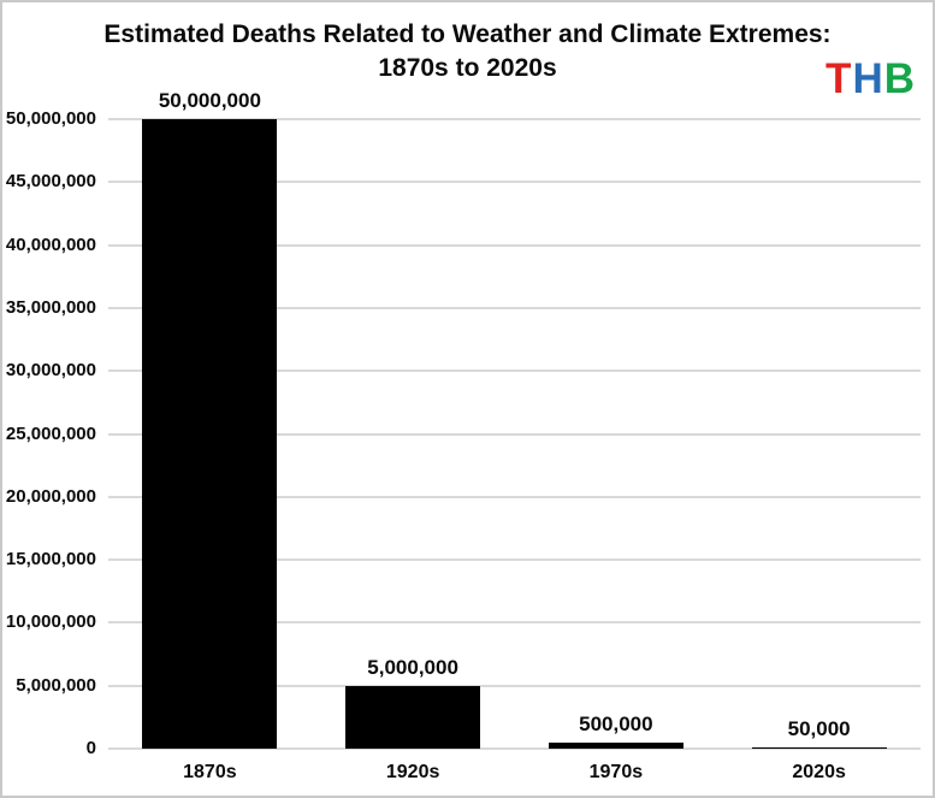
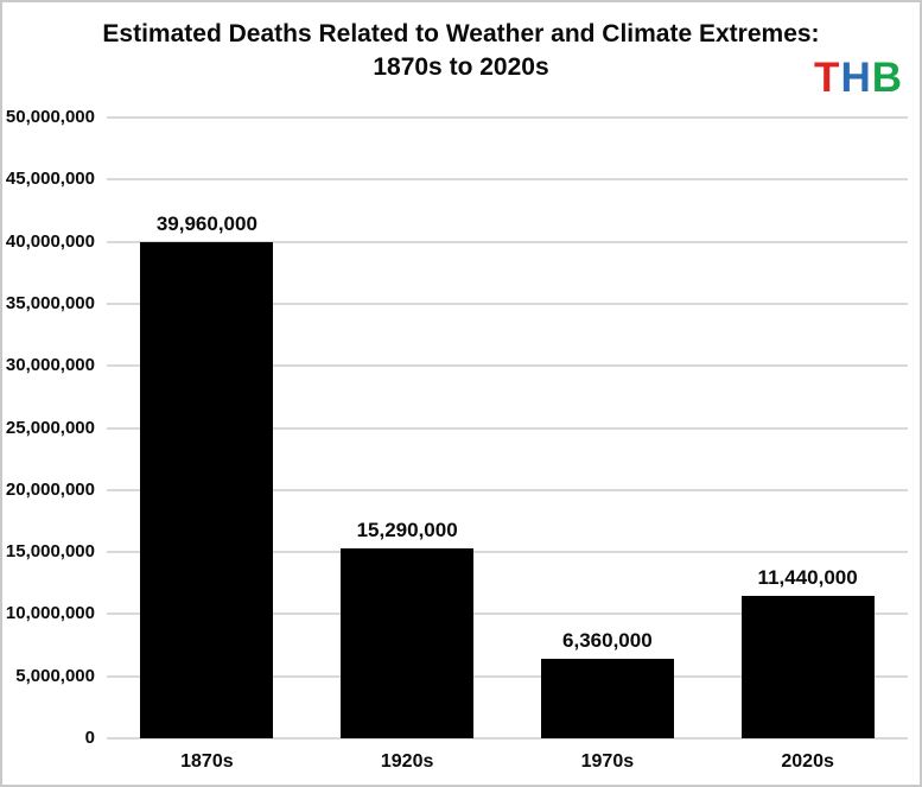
1870s: 50,000,000 -> 39,960,000
1920s: 5,000,000 -> 15,290,000
1970s: 500,000 -> 6,360,000
2020s: 50,000 -> 11,440,000
